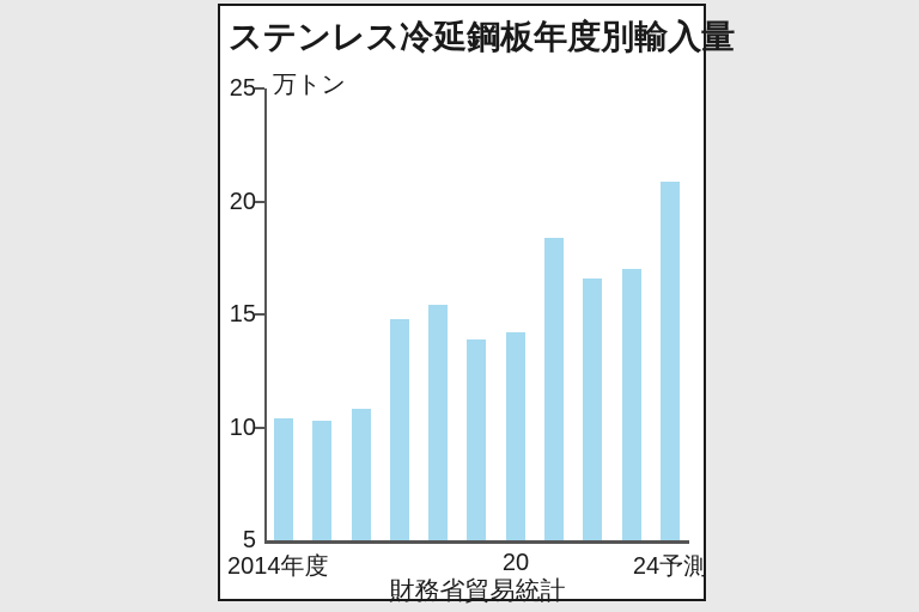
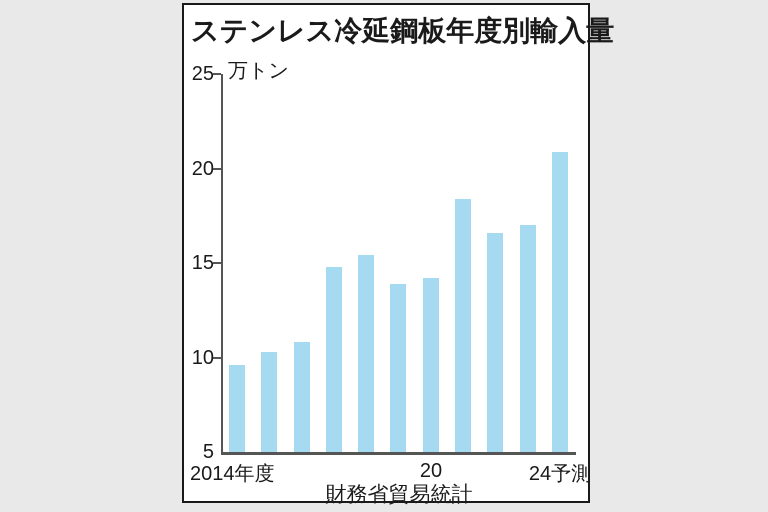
2014年度: 10.4 -> 9.6
